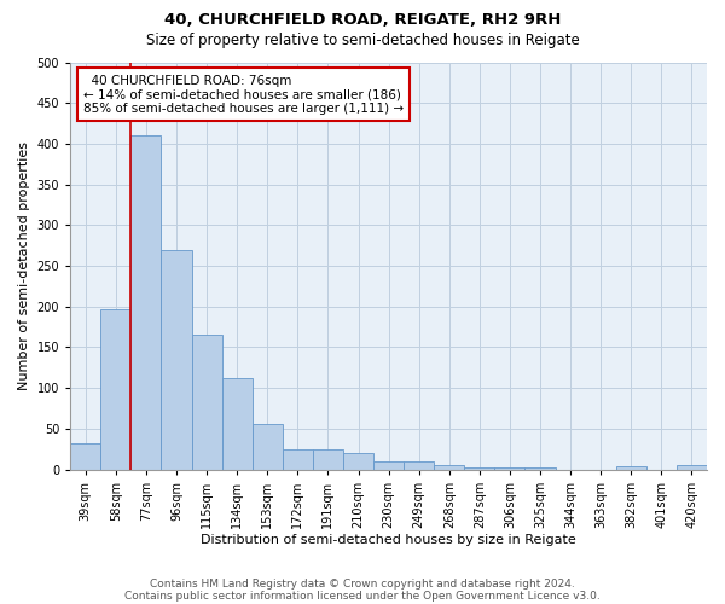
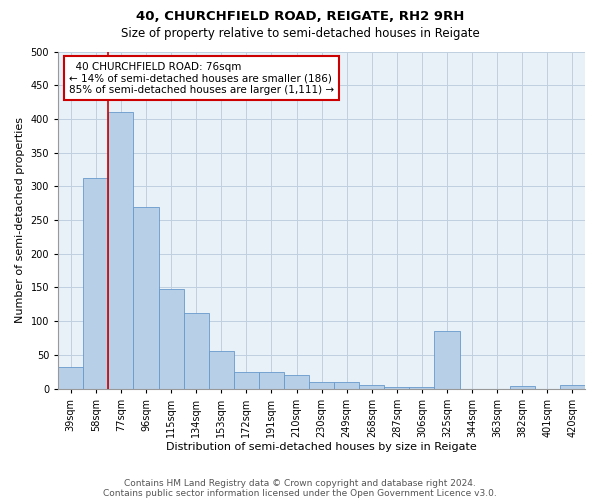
58sqm: 197 -> 312
115sqm: 165 -> 148
325sqm: 2 -> 86
